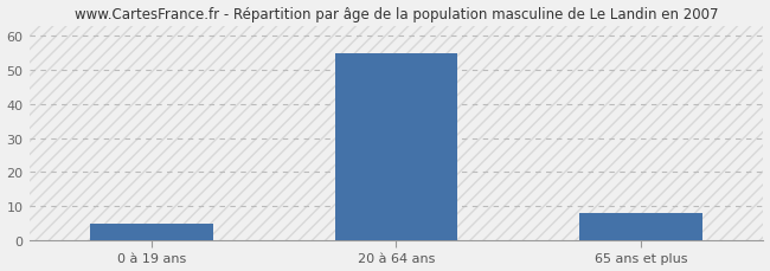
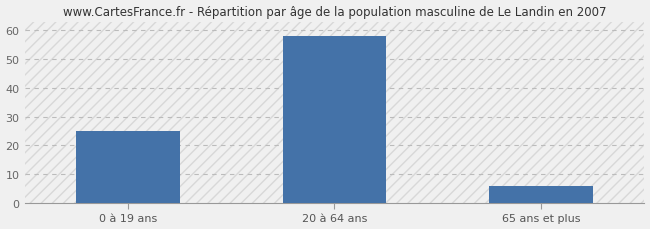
0 à 19 ans: 5 -> 25
20 à 64 ans: 55 -> 58
65 ans et plus: 8 -> 6
